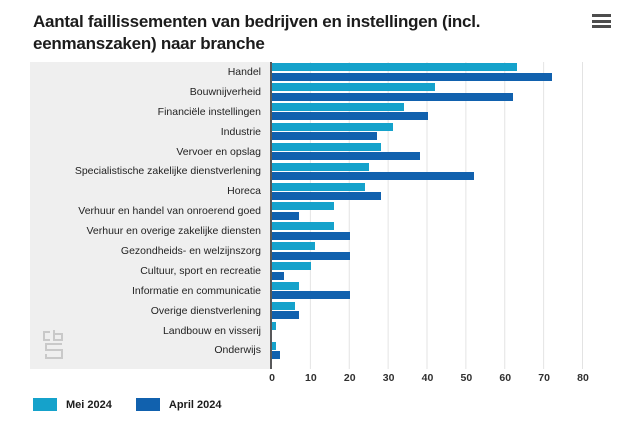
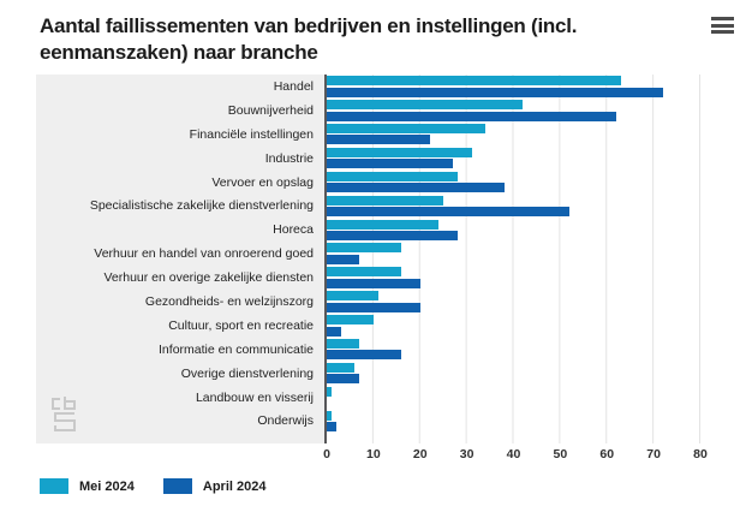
April 2024/Financiële instellingen: 40 -> 22
April 2024/Informatie en communicatie: 20 -> 16
